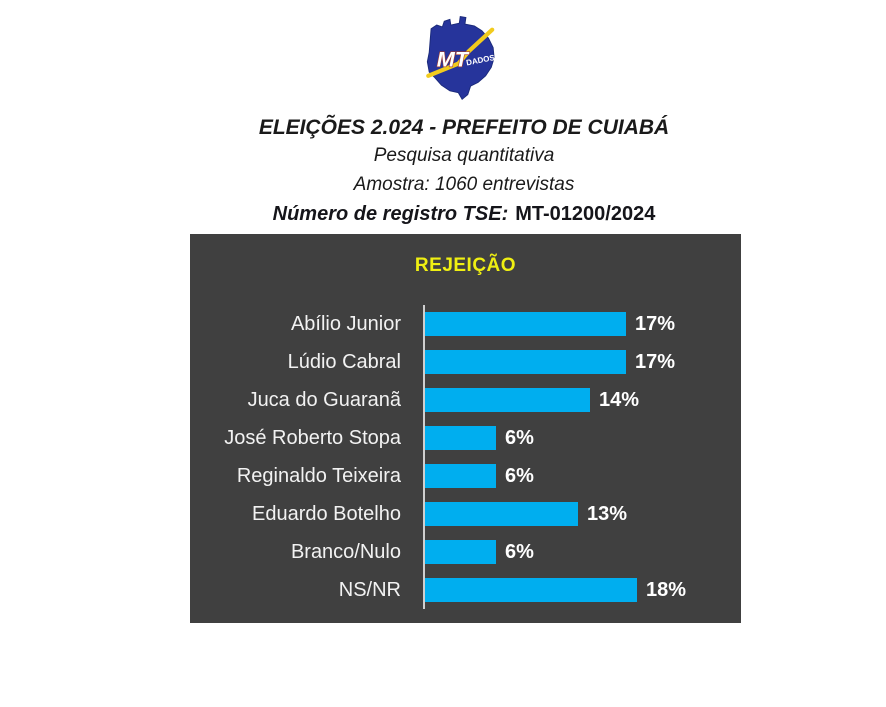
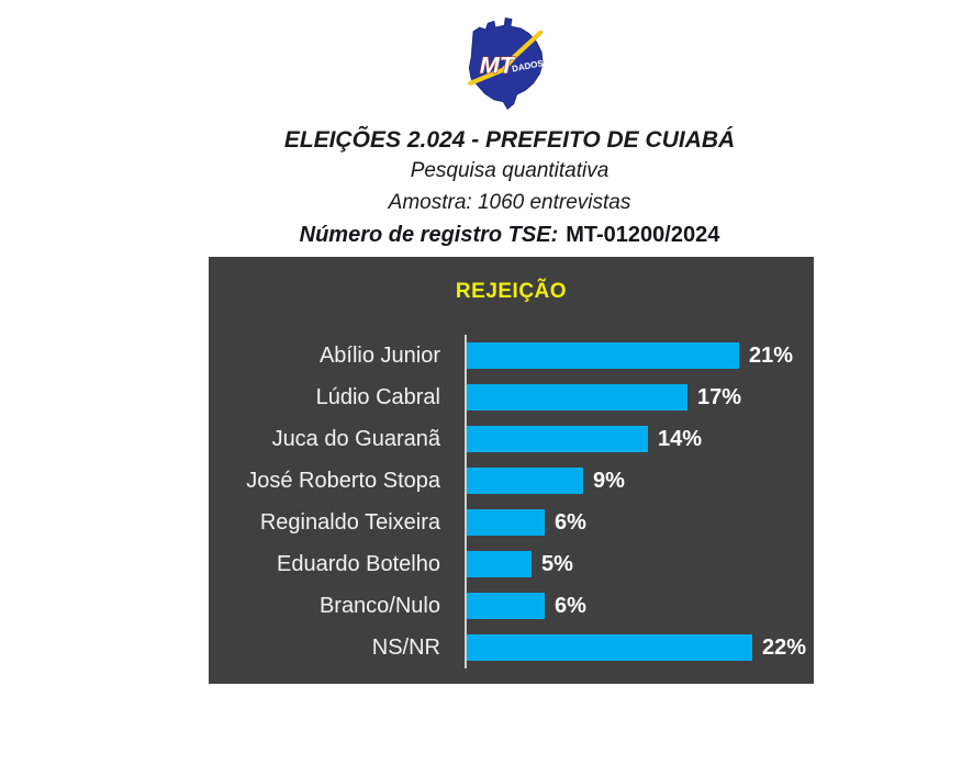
Abílio Junior: 17% -> 21%
José Roberto Stopa: 6% -> 9%
Eduardo Botelho: 13% -> 5%
NS/NR: 18% -> 22%
